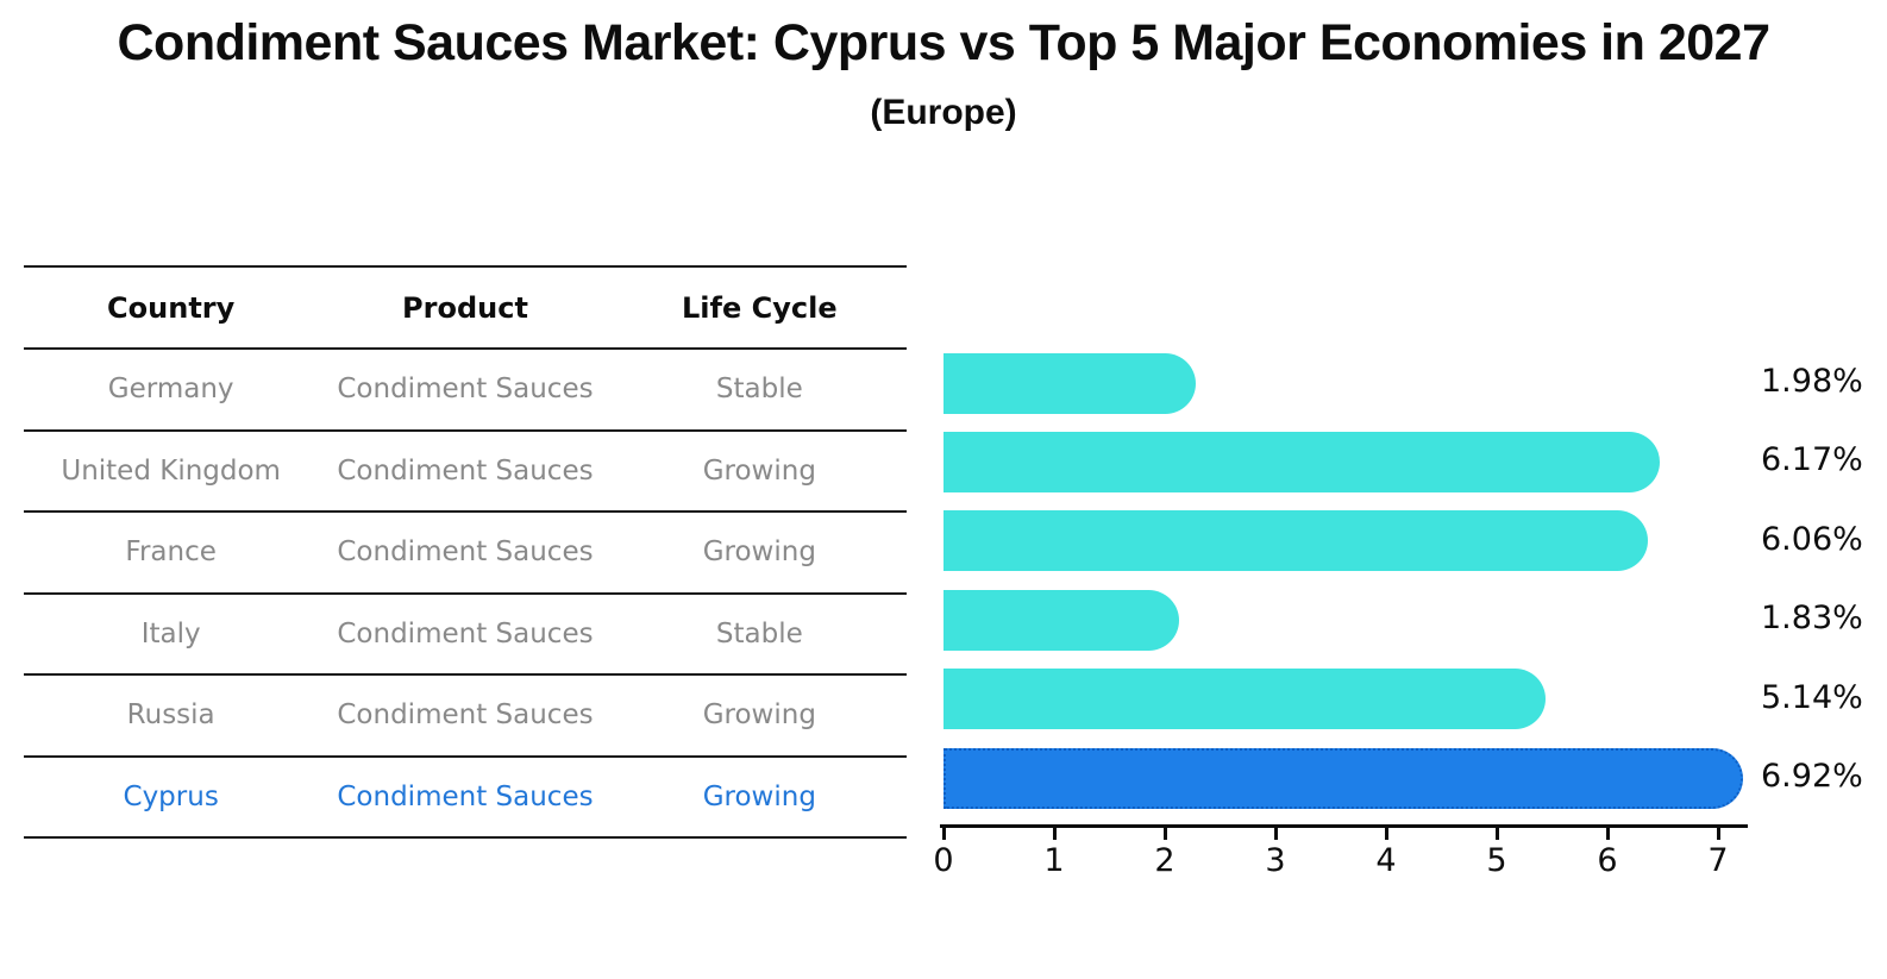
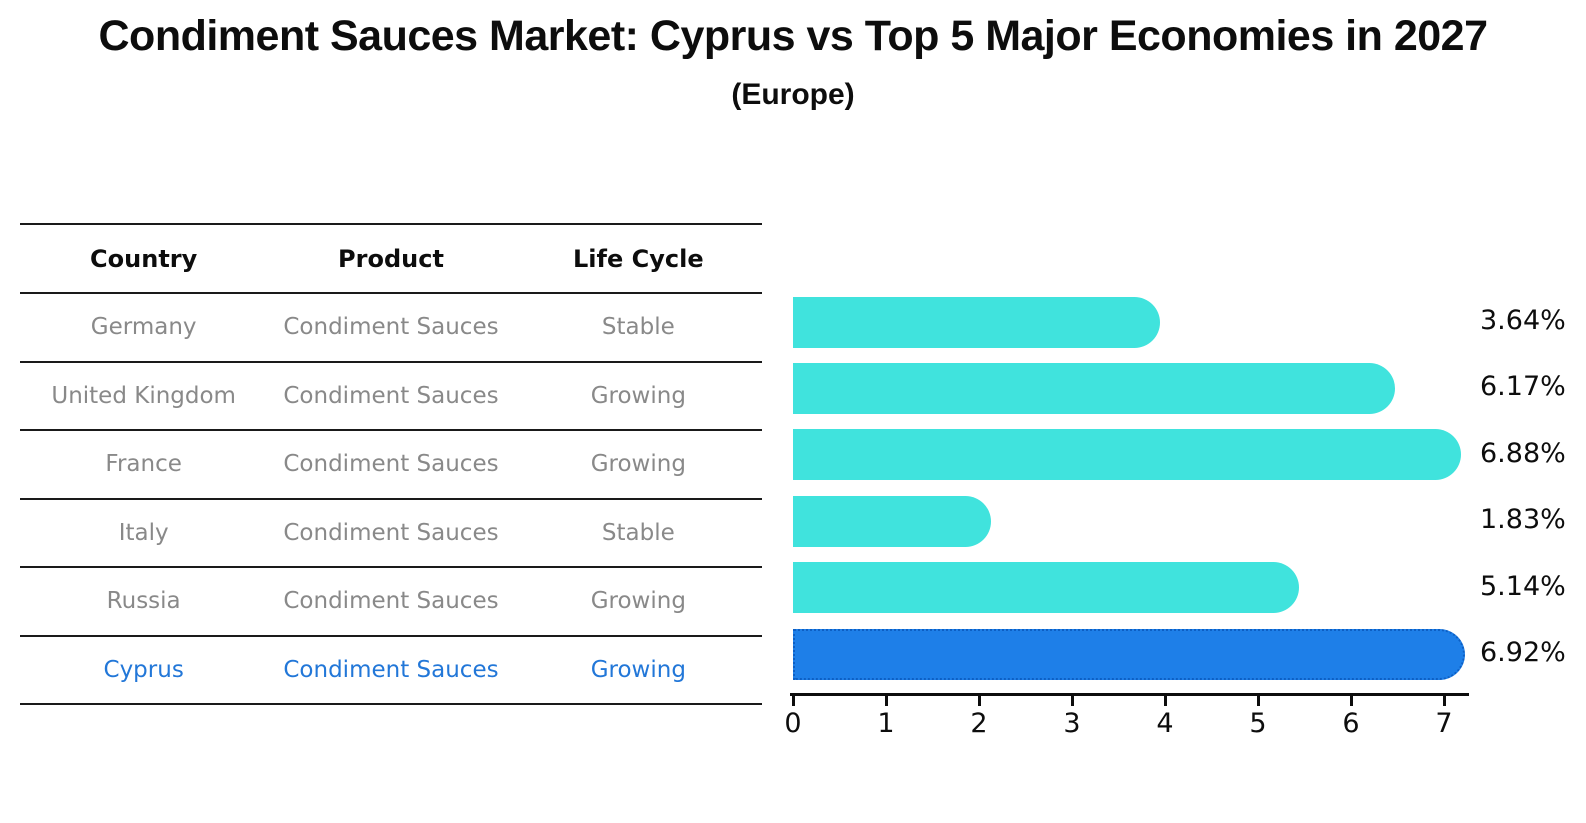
Germany: 1.98% -> 3.64%
France: 6.06% -> 6.88%
